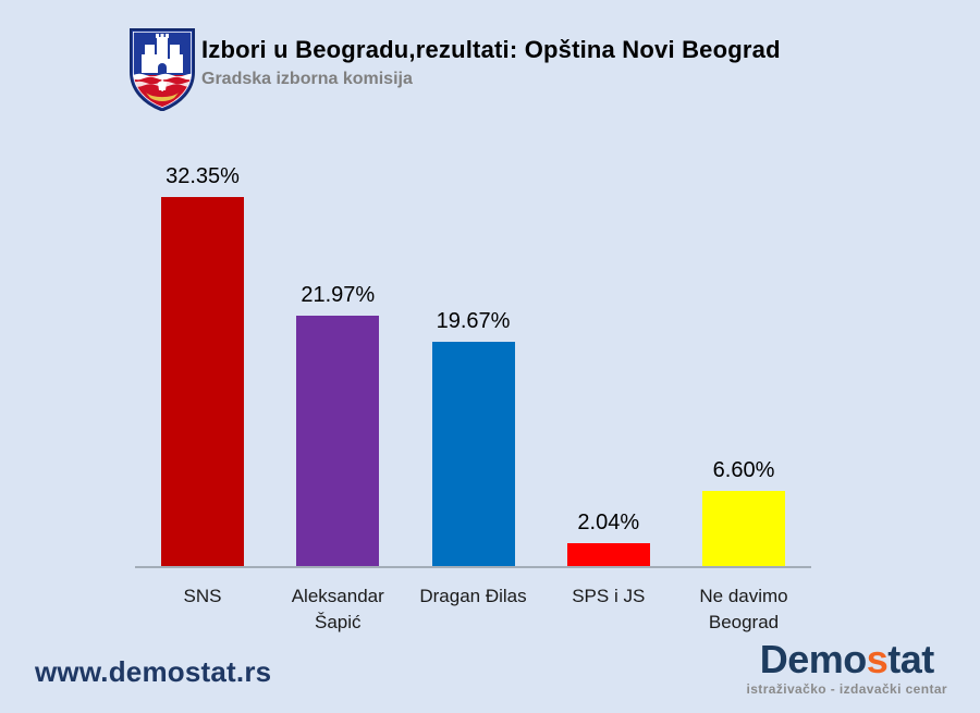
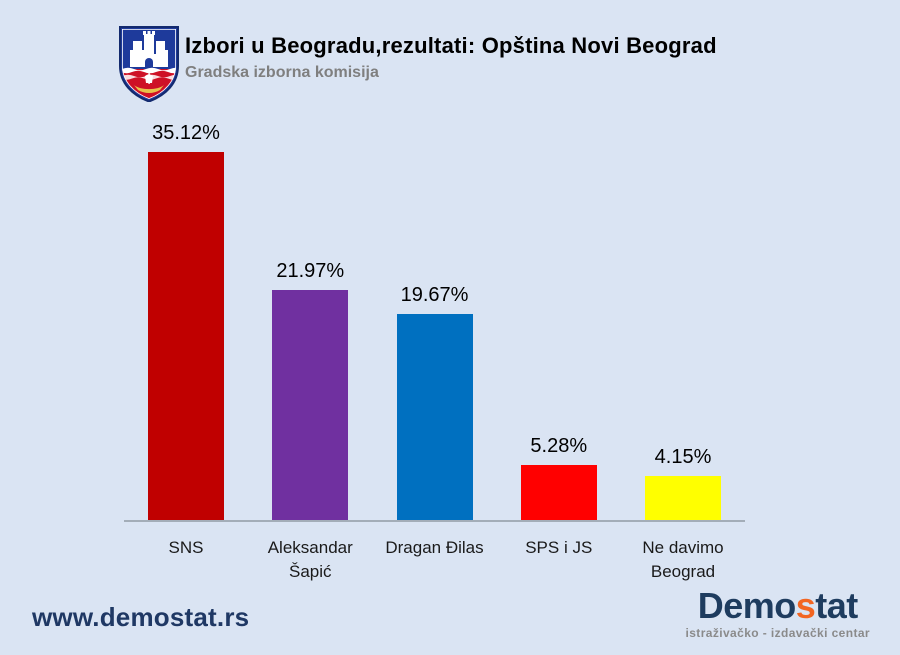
SNS: 32.35% -> 35.12%
SPS i JS: 2.04% -> 5.28%
Ne davimo Beograd: 6.60% -> 4.15%
